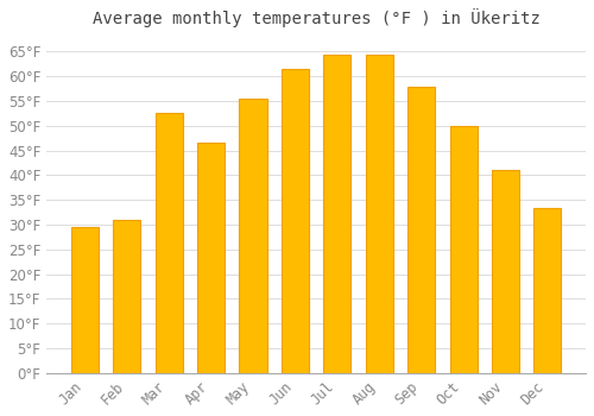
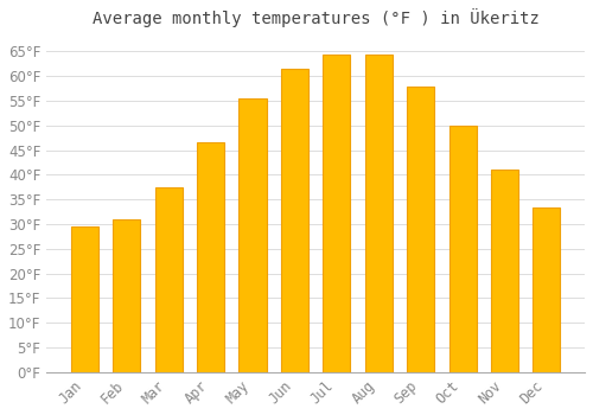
Mar: 52.5°F -> 37.5°F
